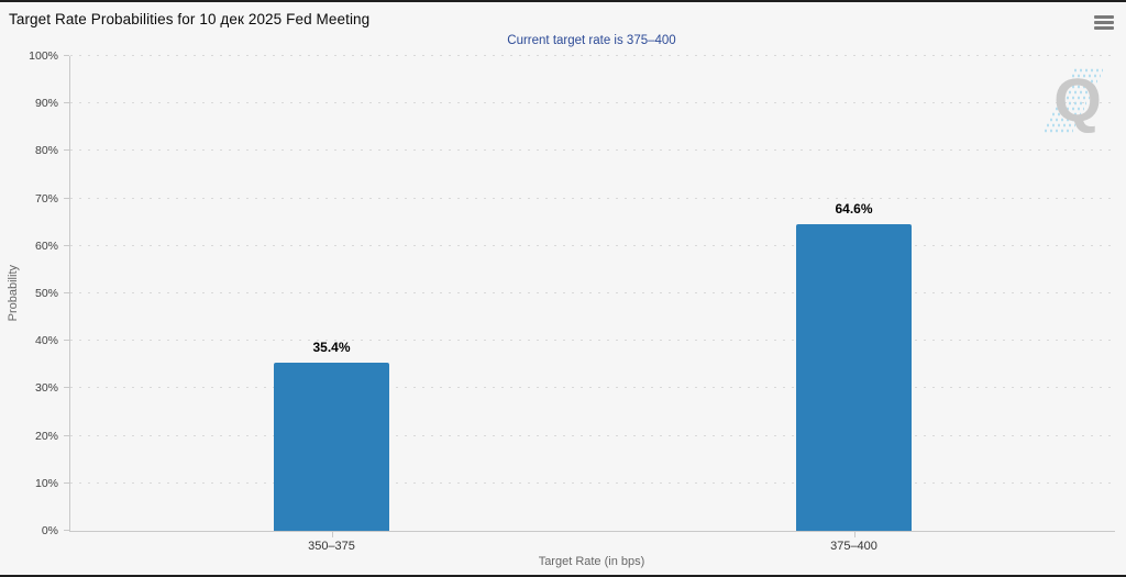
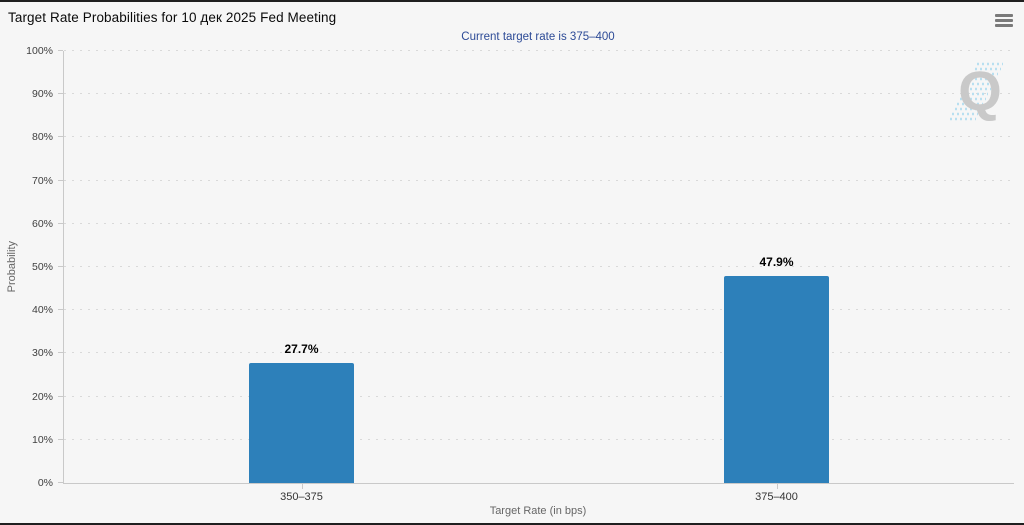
350–375: 35.4% -> 27.7%
375–400: 64.6% -> 47.9%
